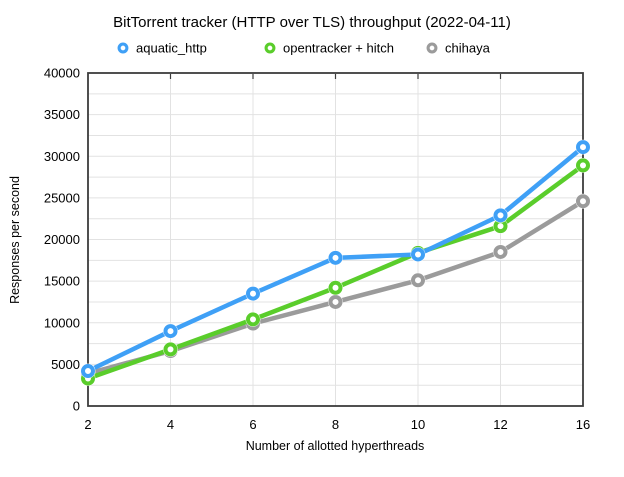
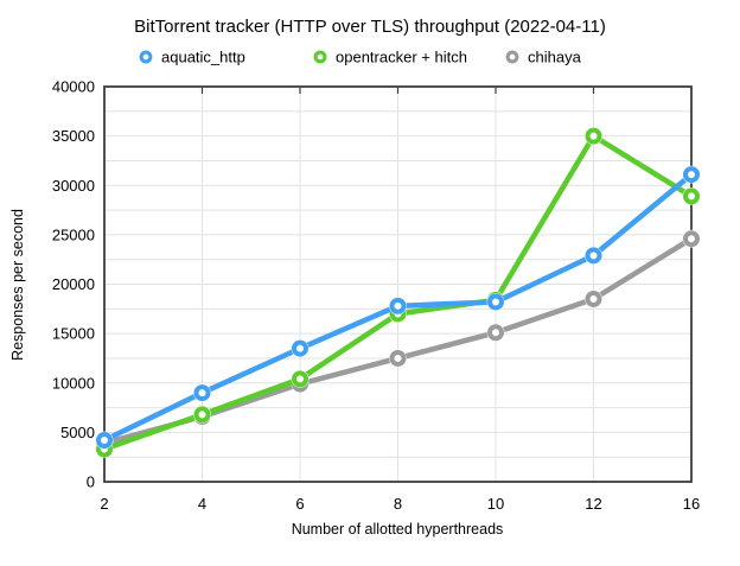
opentracker + hitch/8: 14000 -> 17000
opentracker + hitch/12: 22000 -> 35000
